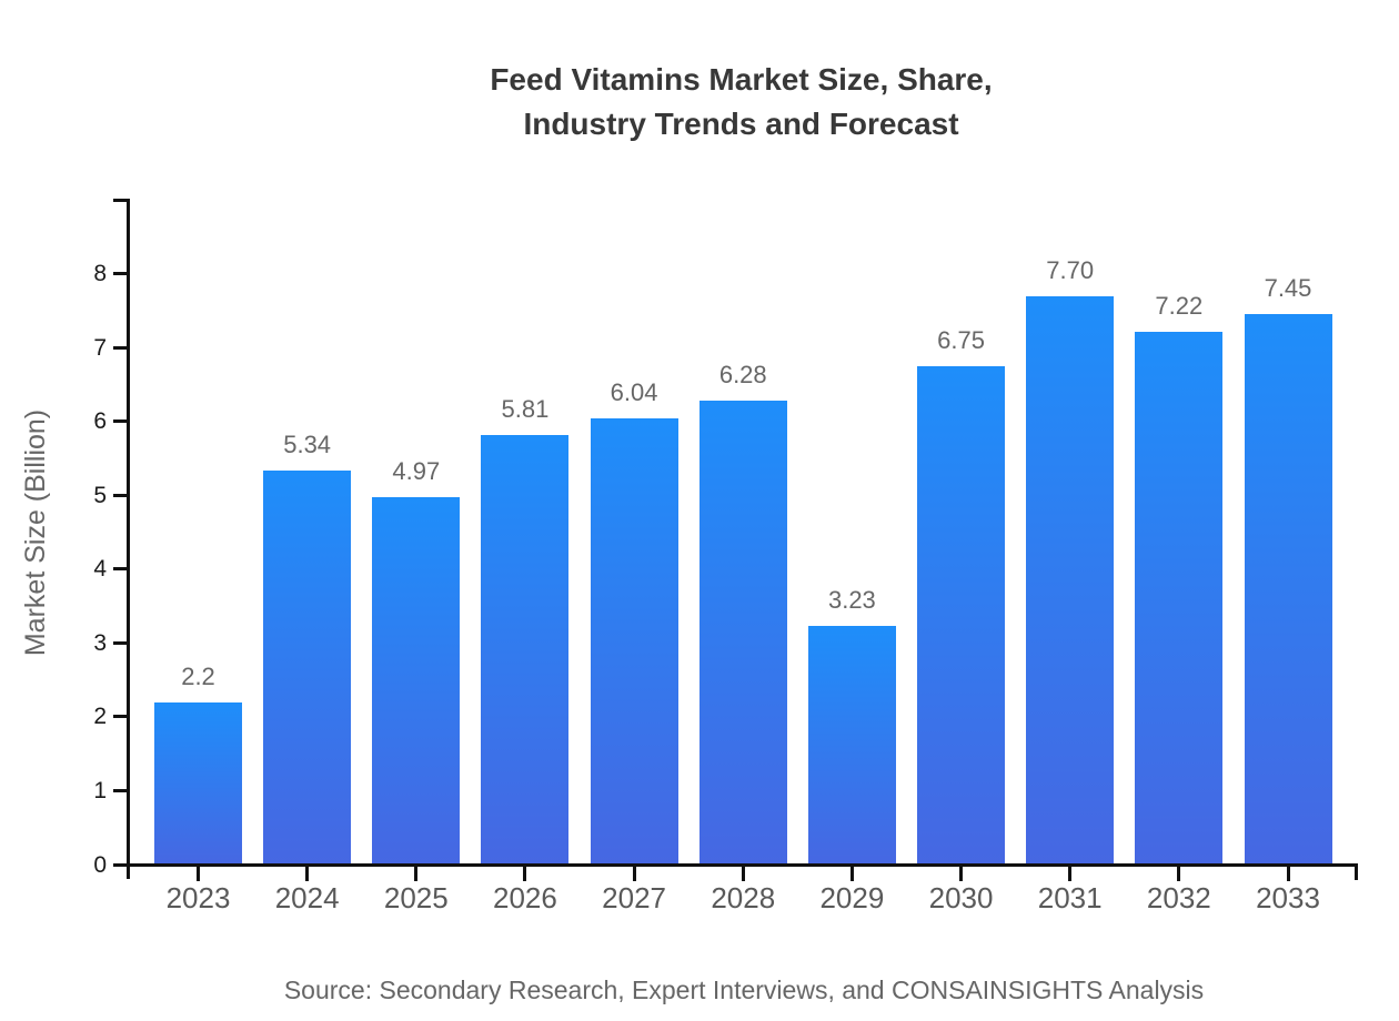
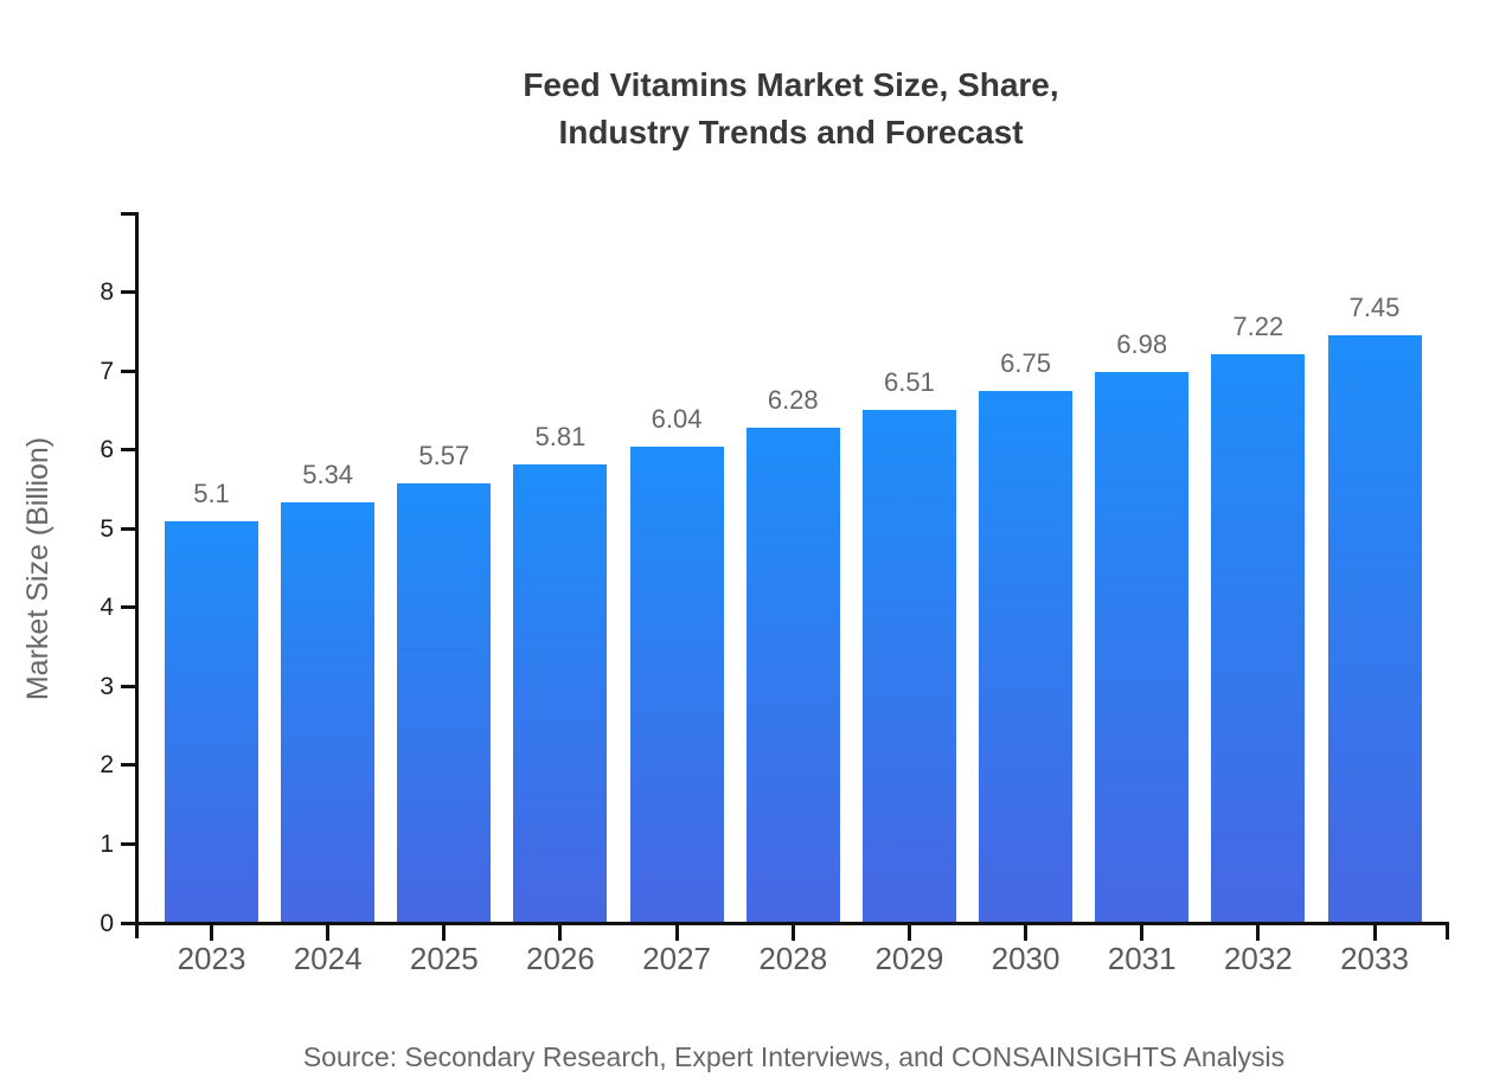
2023: 2.2 -> 5.1
2025: 4.97 -> 5.57
2029: 3.23 -> 6.51
2031: 7.70 -> 6.98
